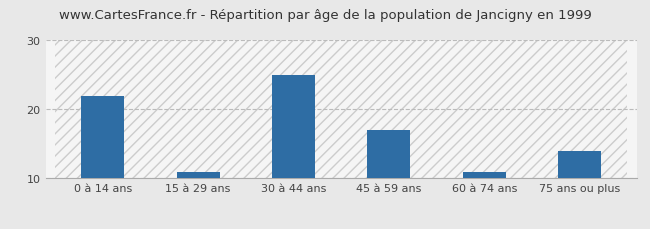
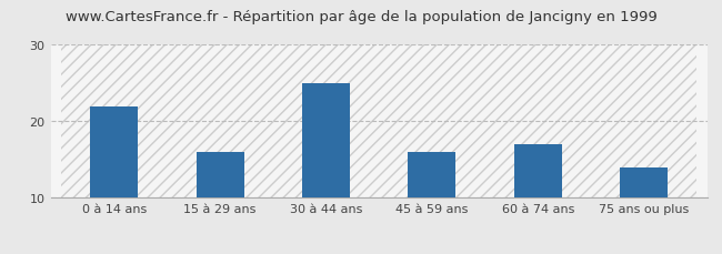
15 à 29 ans: 11 -> 16
45 à 59 ans: 17 -> 16
60 à 74 ans: 11 -> 17
